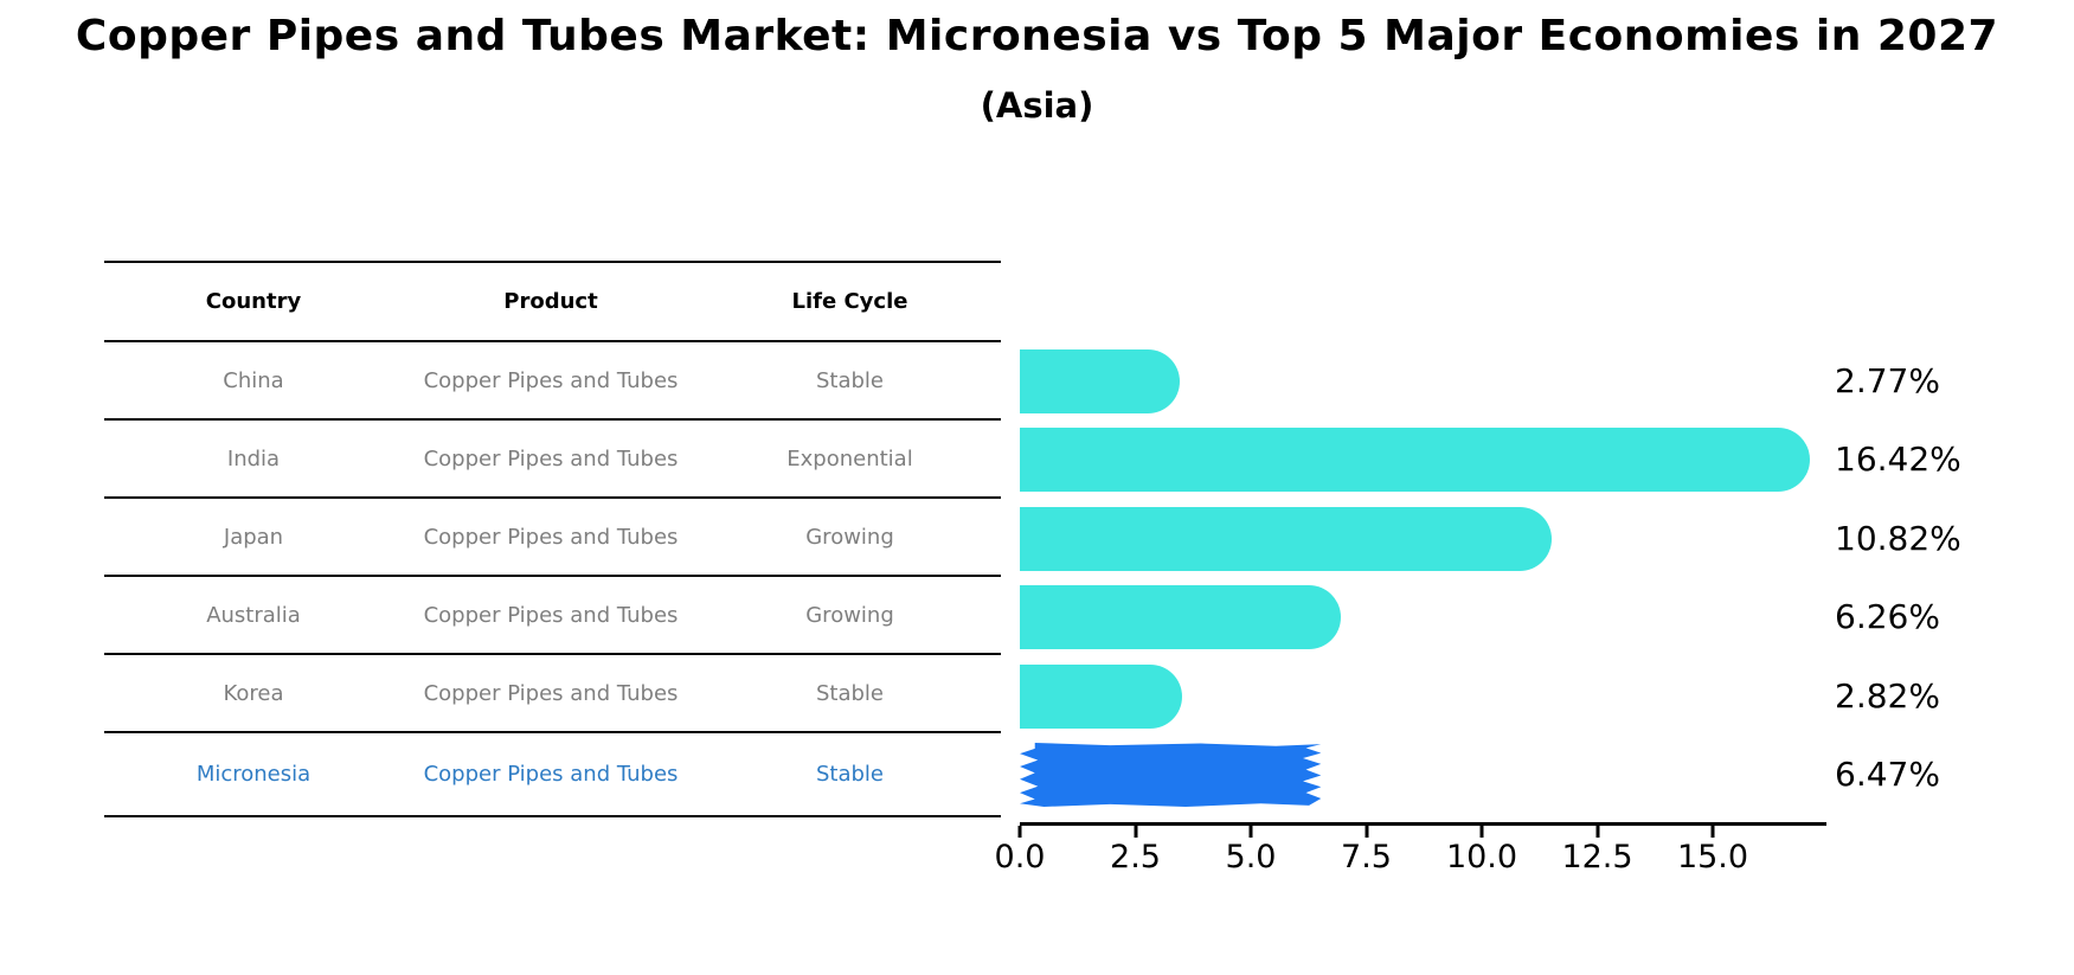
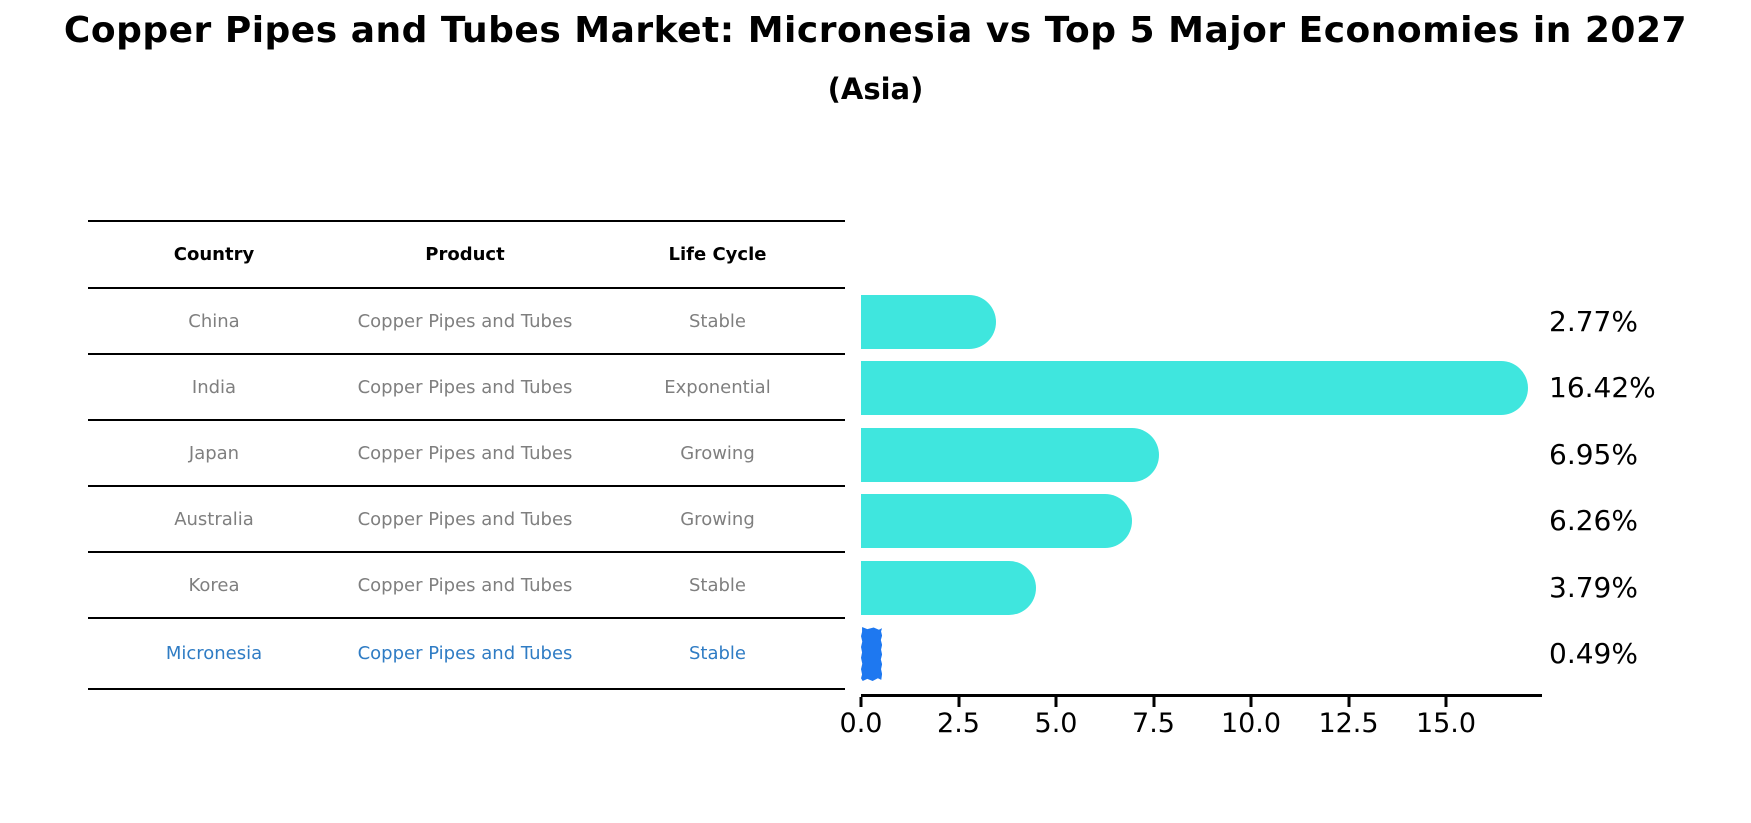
Japan: 10.82% -> 6.95%
Korea: 2.82% -> 3.79%
Micronesia: 6.47% -> 0.49%
